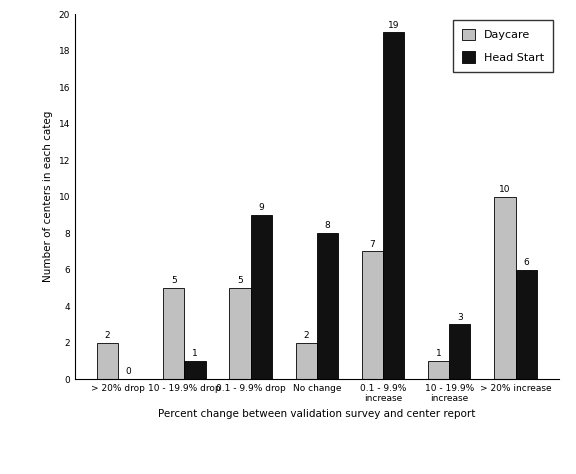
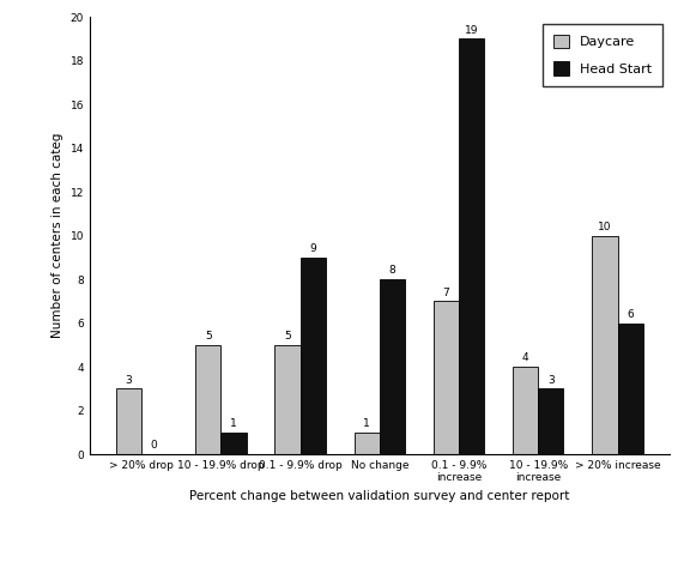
Daycare/> 20% drop: 2 -> 3
Daycare/No change: 2 -> 1
Daycare/10 - 19.9% increase: 1 -> 4
